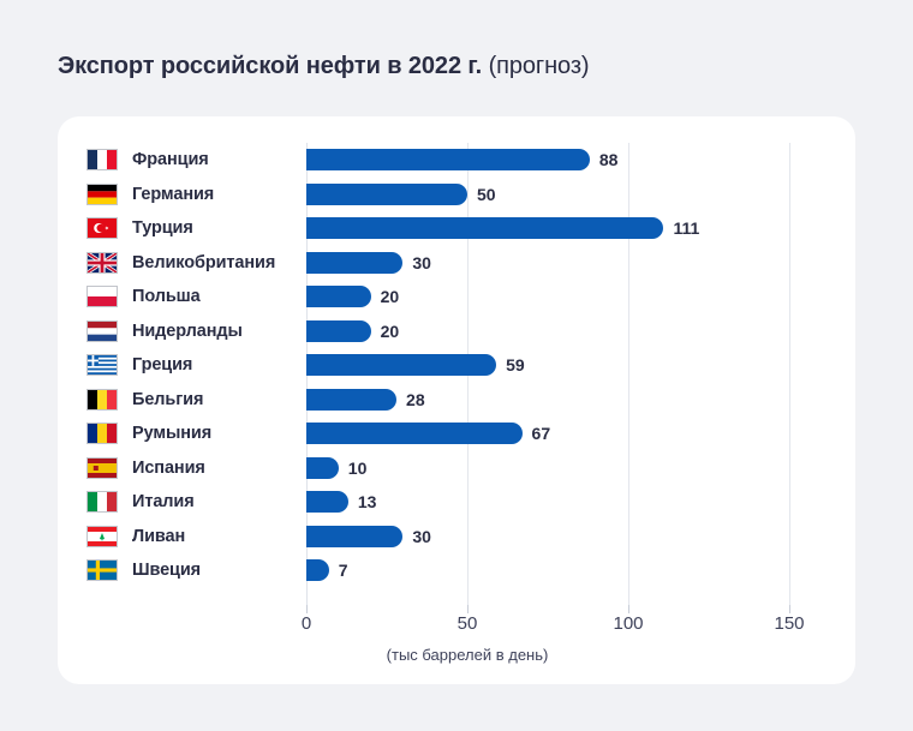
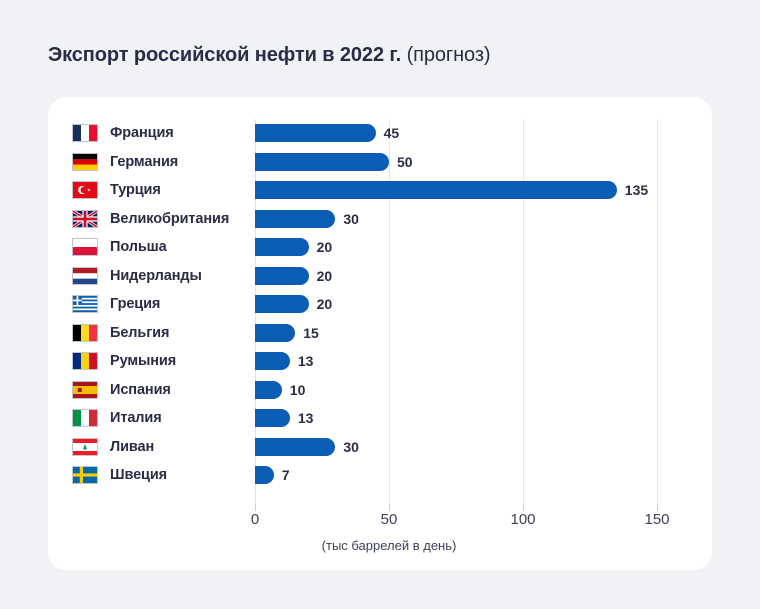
Франция: 88 -> 45
Турция: 111 -> 135
Греция: 59 -> 20
Бельгия: 28 -> 15
Румыния: 67 -> 13
